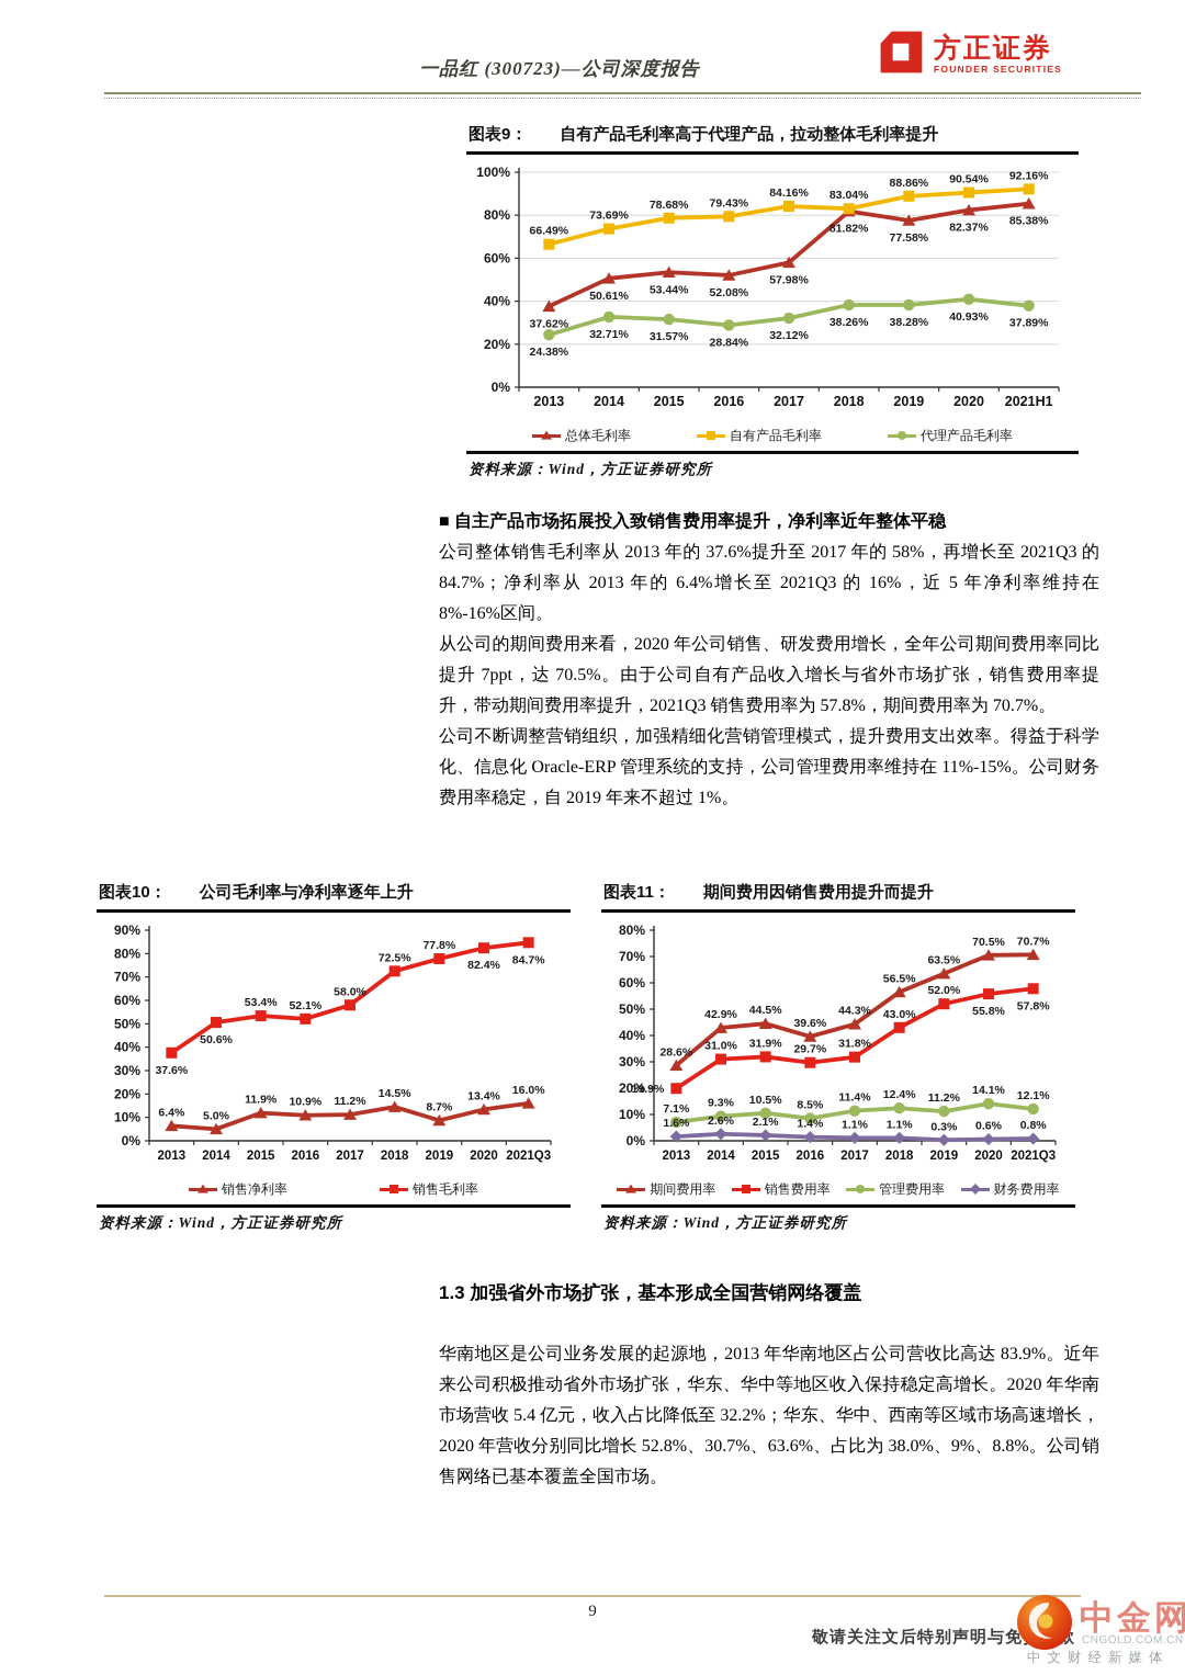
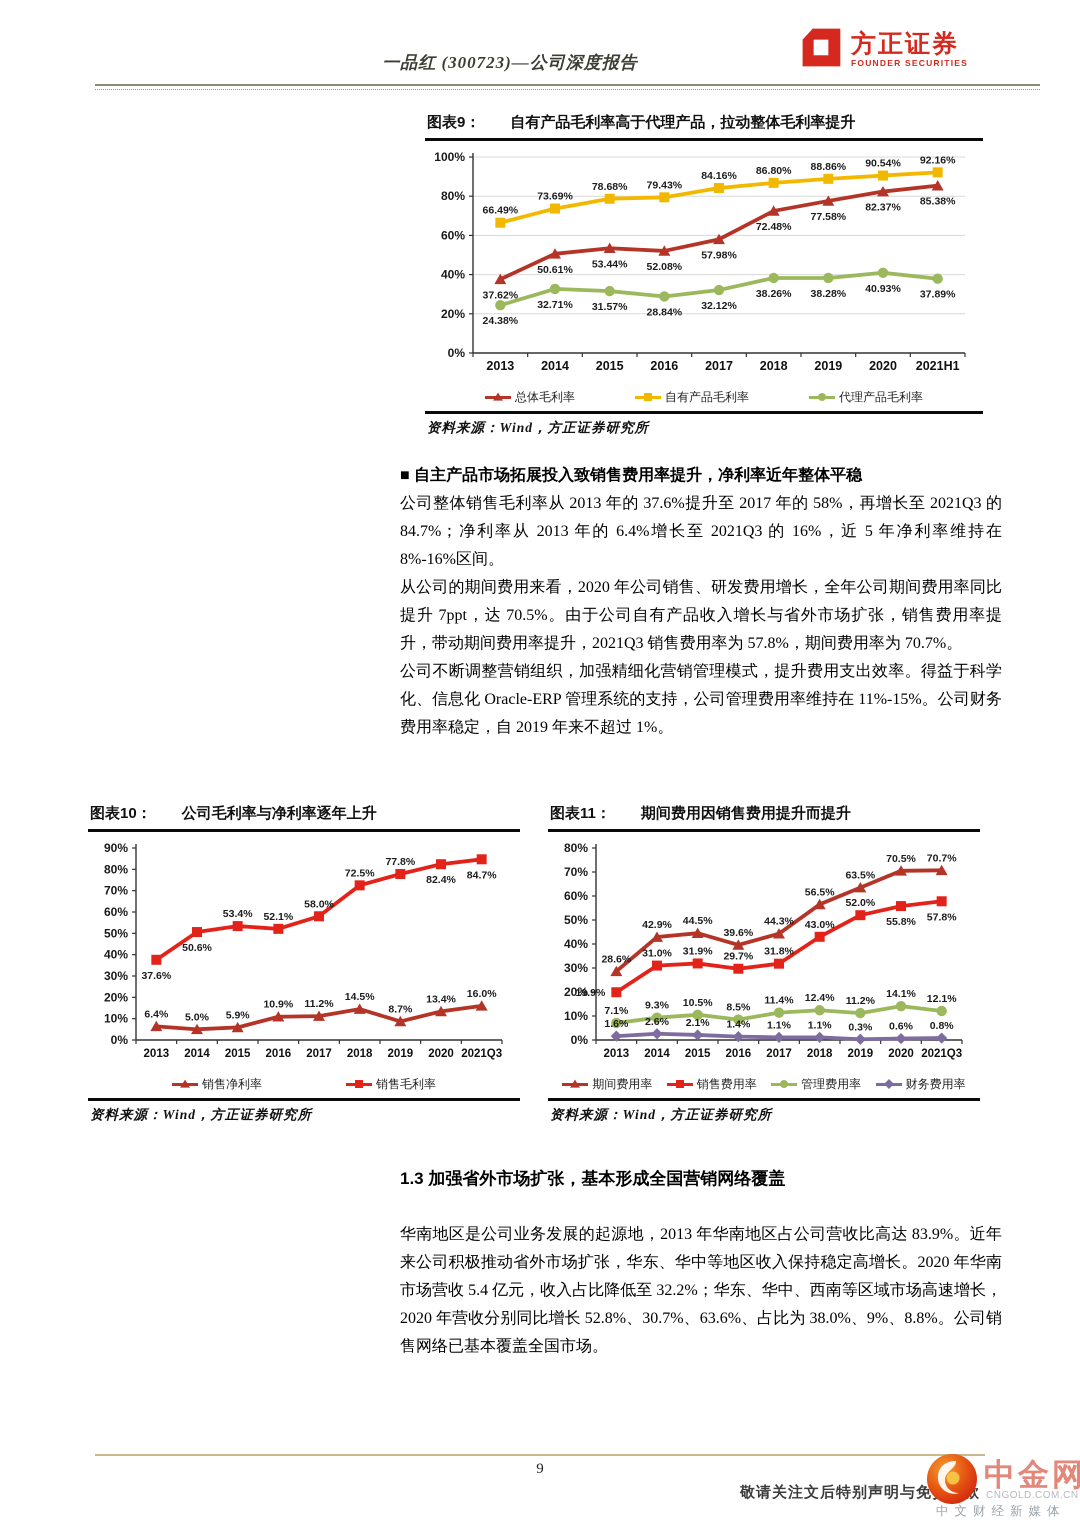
自有产品毛利率高于代理产品，拉动整体毛利率提升/总体毛利率/2018: 81.82% -> 72.48%
自有产品毛利率高于代理产品，拉动整体毛利率提升/自有产品毛利率/2018: 83.04% -> 86.80%
公司毛利率与净利率逐年上升/销售净利率/2015: 11.9% -> 5.9%
